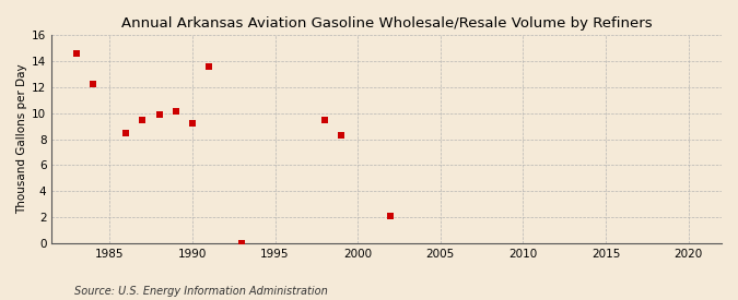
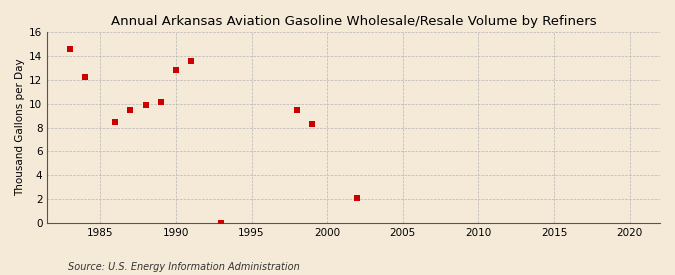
1990: 9.2 -> 12.8
